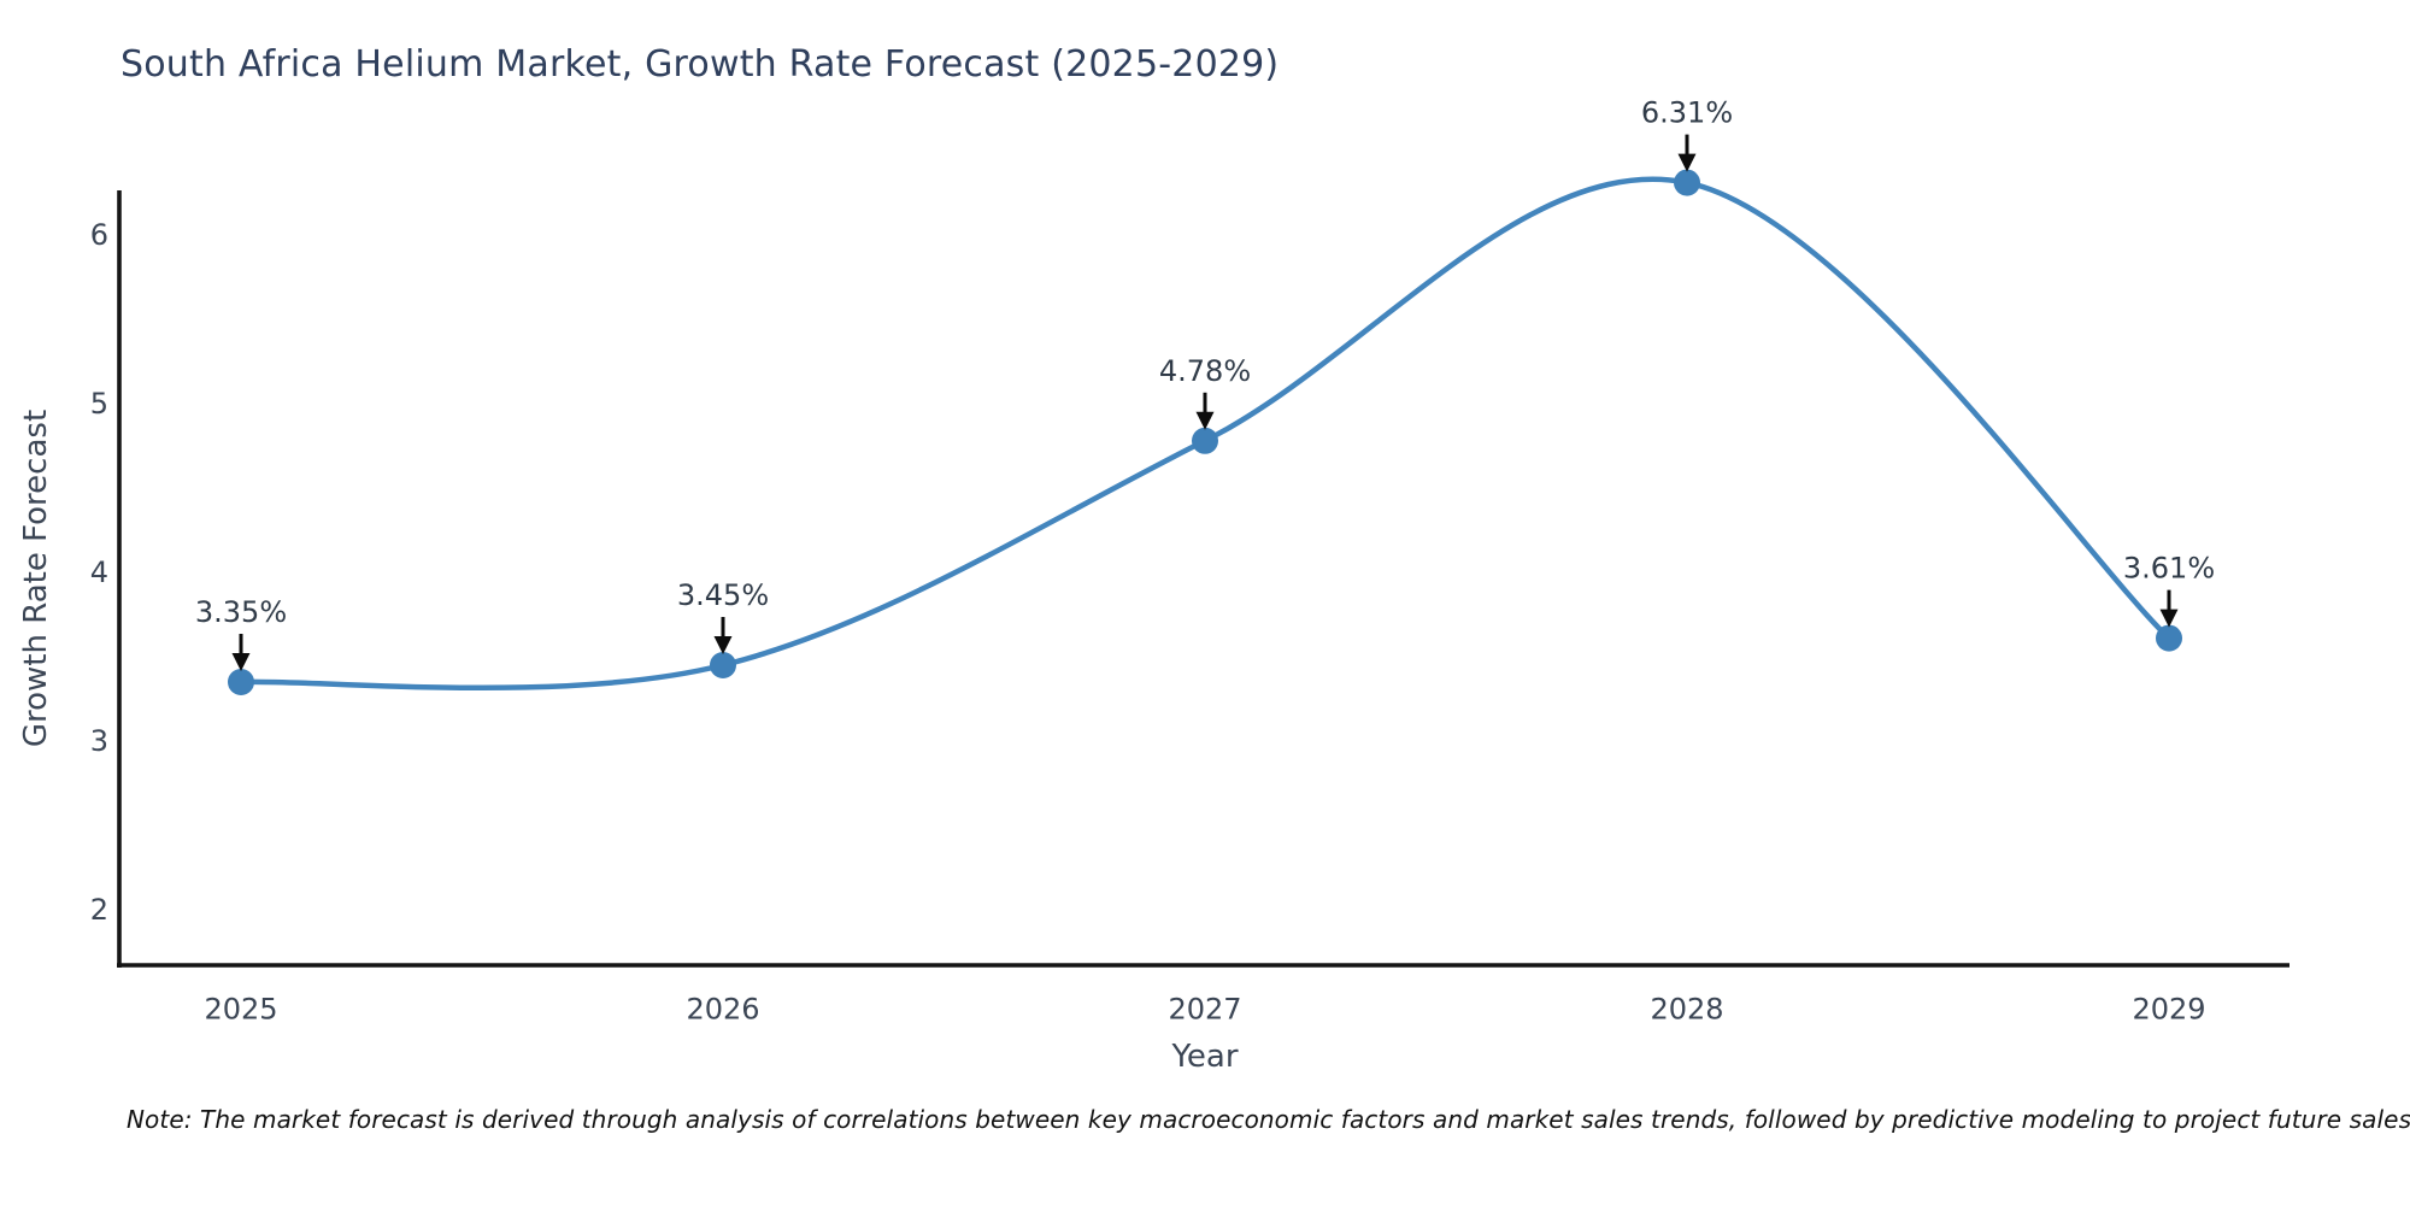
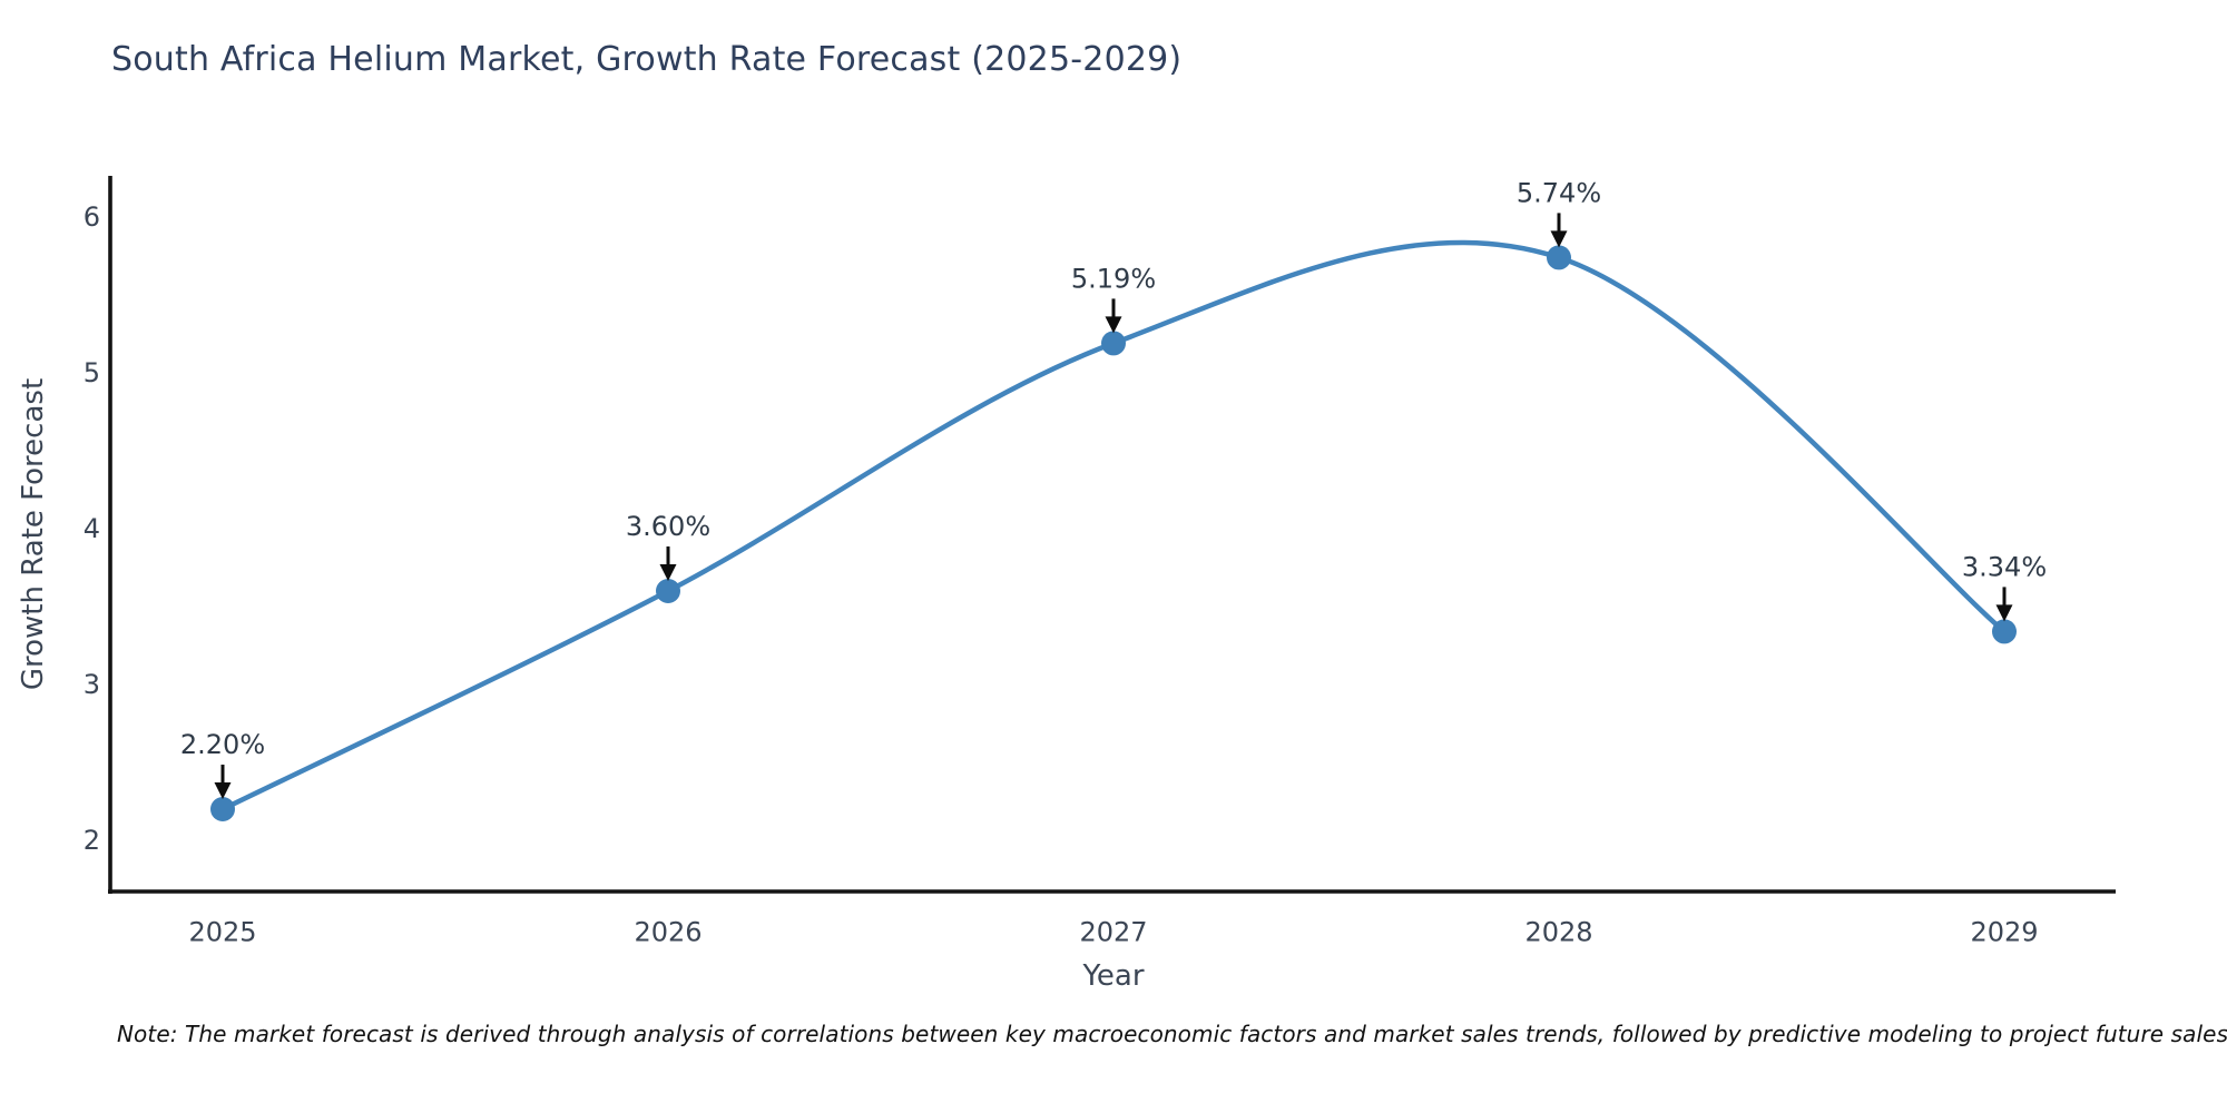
2025: 3.35% -> 2.20%
2026: 3.45% -> 3.60%
2027: 4.78% -> 5.19%
2028: 6.31% -> 5.74%
2029: 3.61% -> 3.34%
